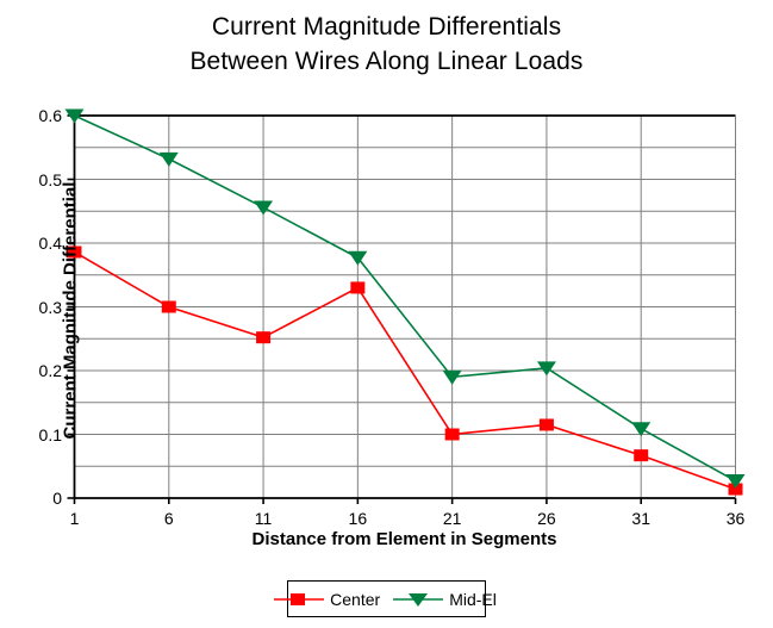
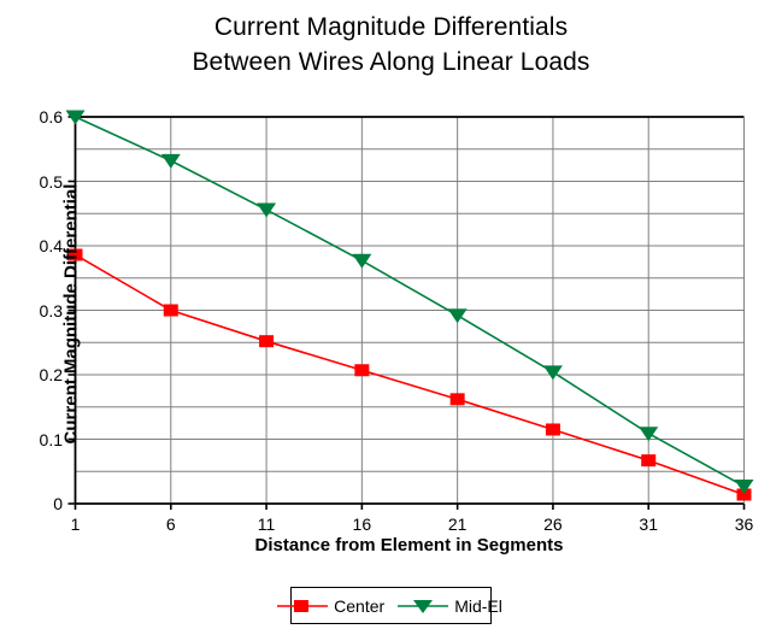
Center/16: 0.33 -> 0.21
Center/21: 0.10 -> 0.16
Mid-El/21: 0.19 -> 0.29
